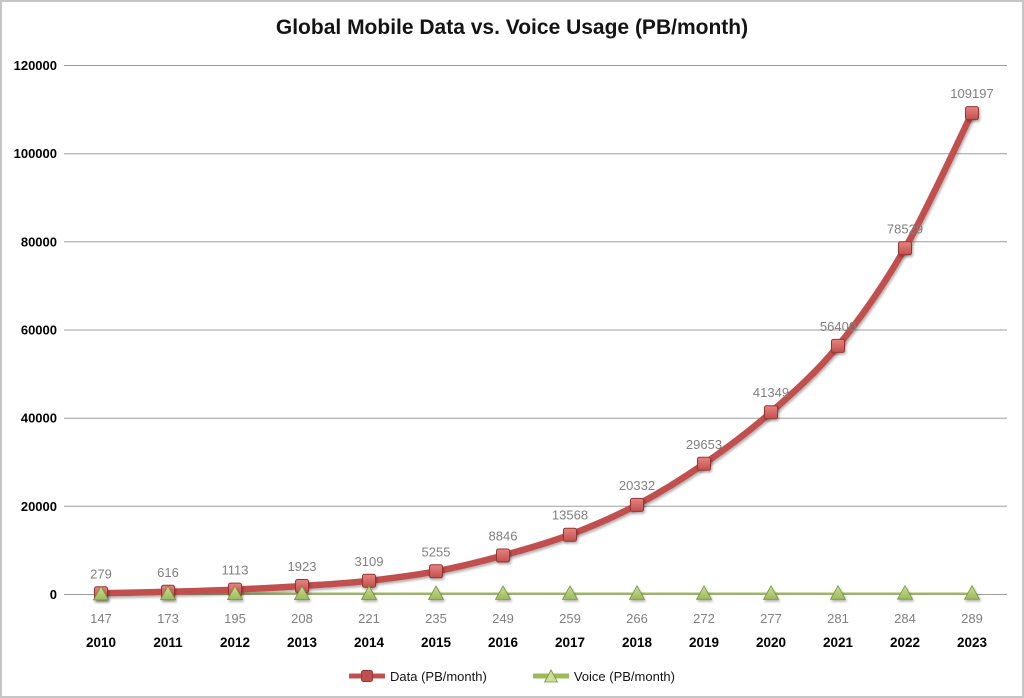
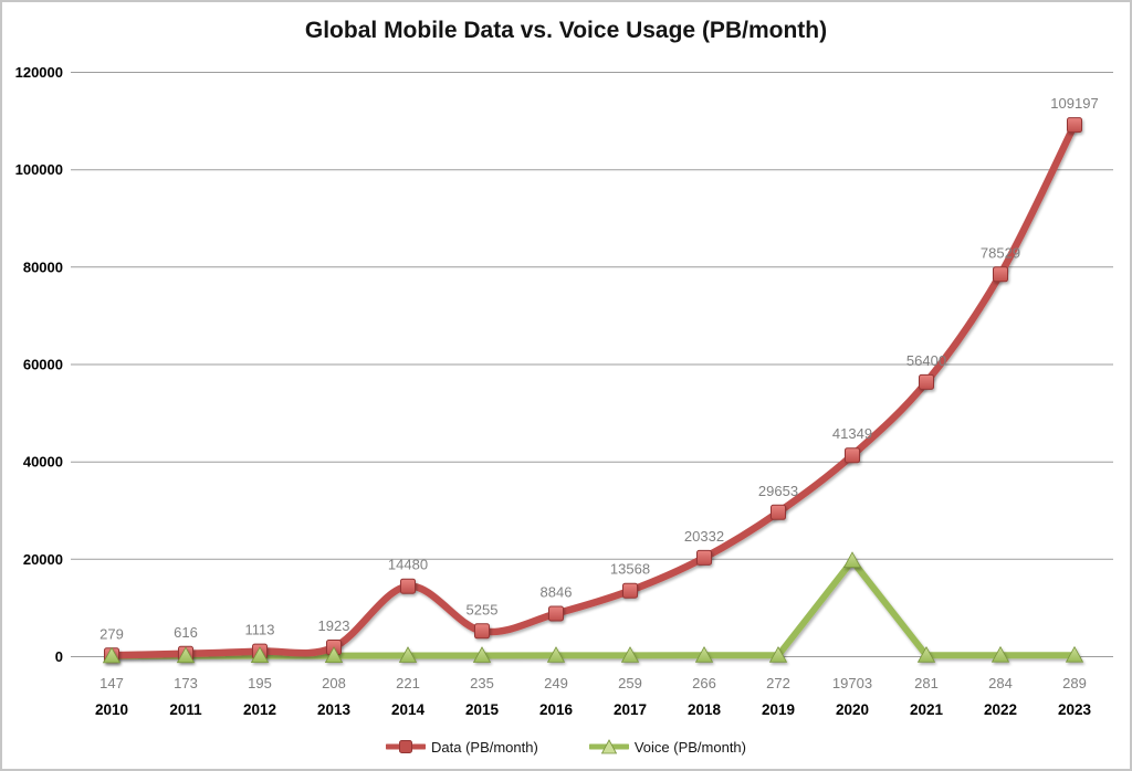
Data (PB/month)/2014: 3109 -> 14480
Voice (PB/month)/2020: 277 -> 19703
